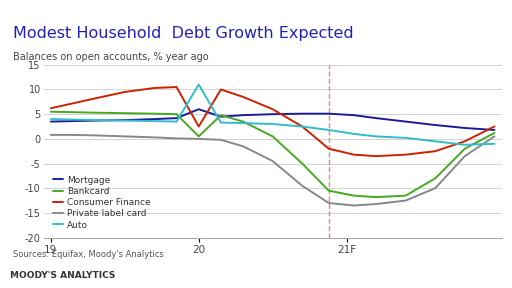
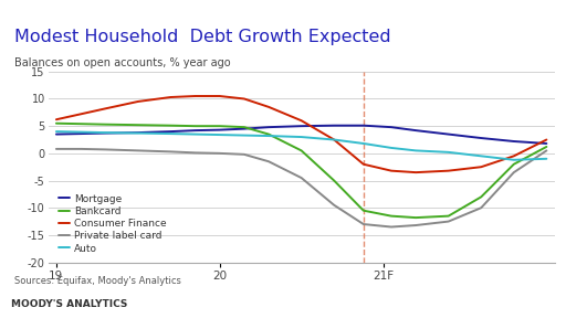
Mortgage/20: 6.0 -> 4.3
Bankcard/20: 0.5 -> 5.0
Consumer Finance/20: 2.5 -> 10.5
Auto/20: 11.0 -> 3.4
